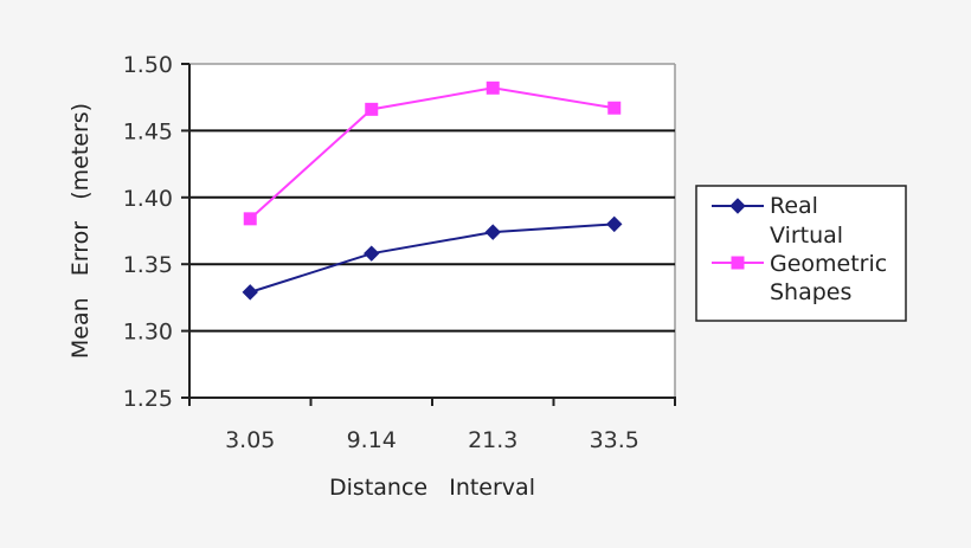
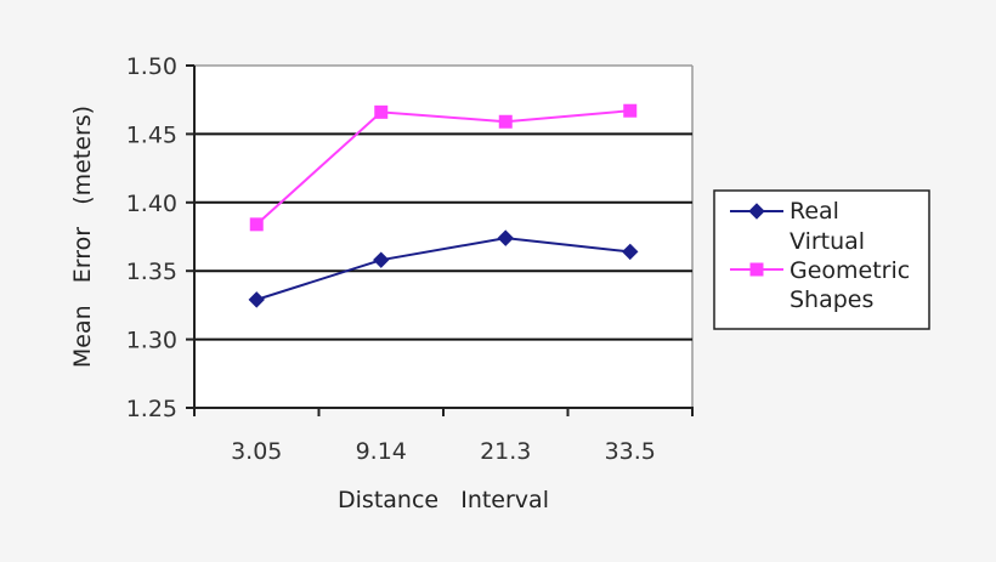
Virtual Geometric Shapes/21.3: 1.482 -> 1.459
Real/33.5: 1.380 -> 1.364
